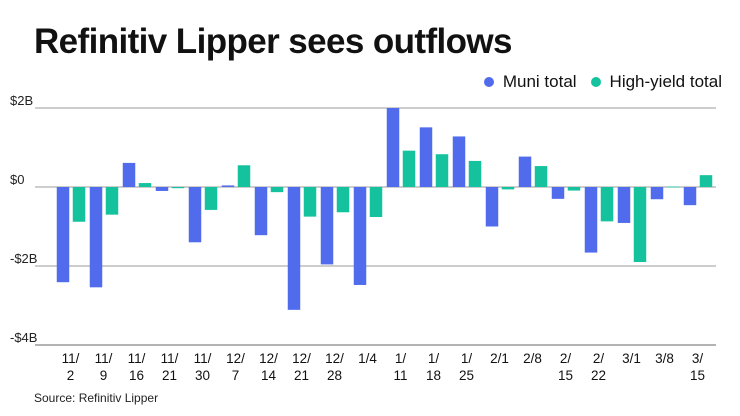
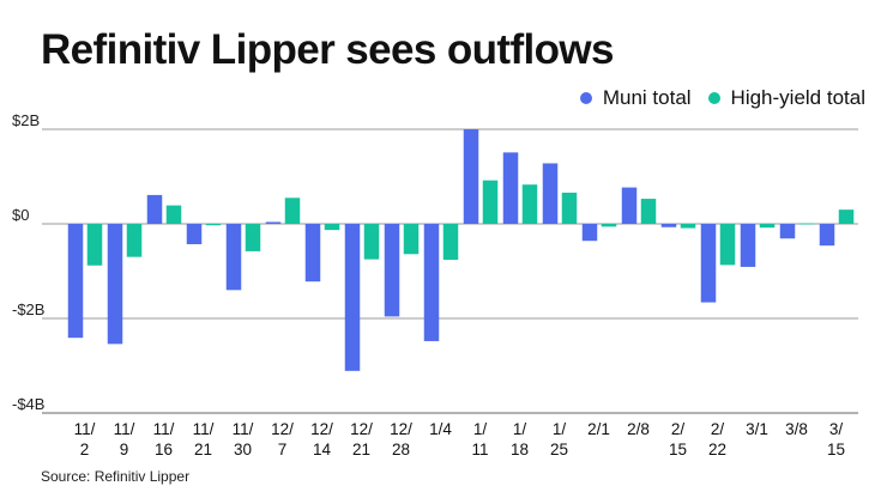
High-yield total/11/16: $0.1B -> $0.4B
Muni total/11/21: -$0.1B -> -$0.4B
Muni total/2/1: -$1.0B -> -$0.4B
Muni total/2/15: -$0.3B -> -$0.1B
High-yield total/3/1: -$1.9B -> -$0.1B
